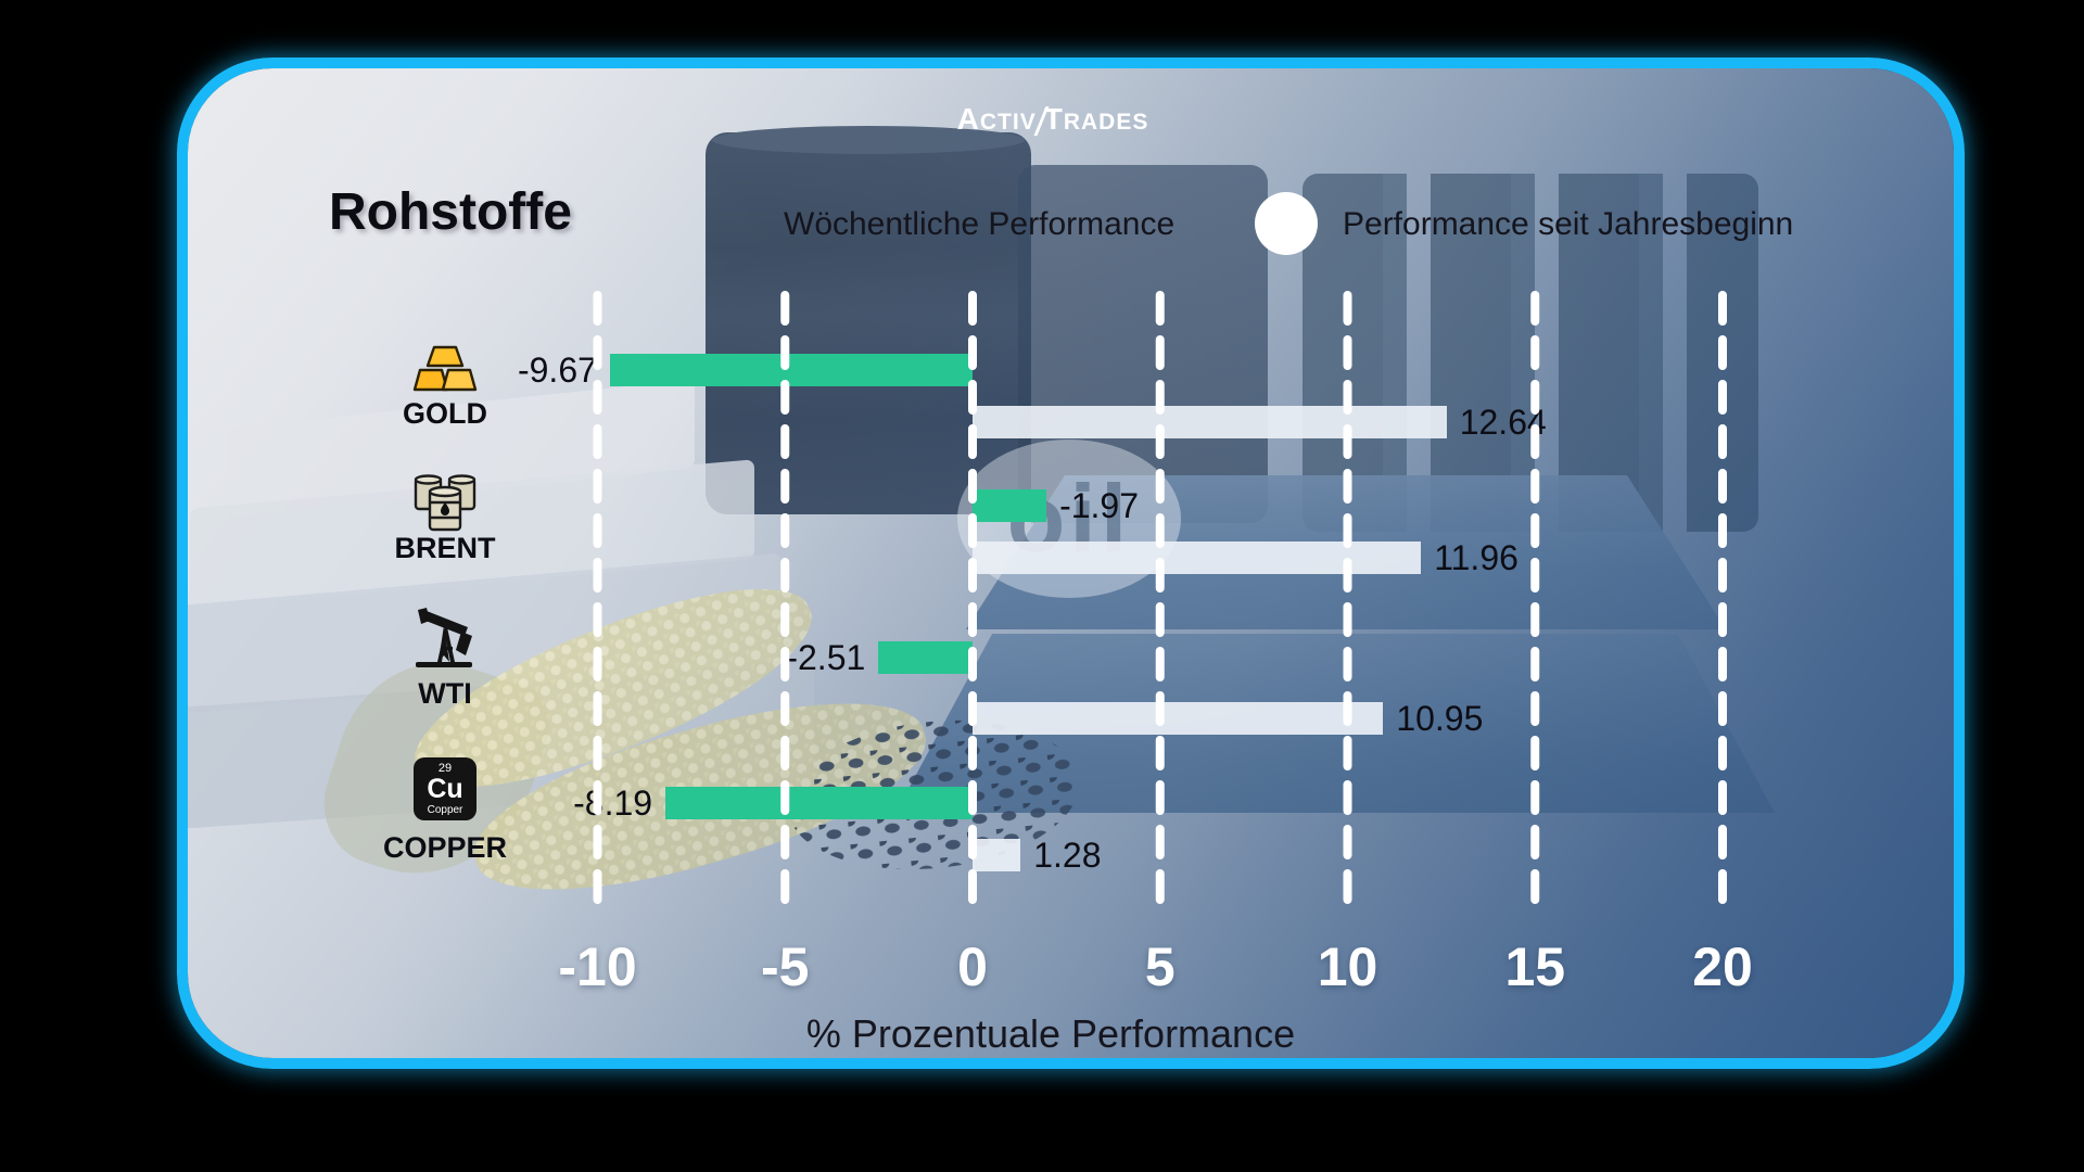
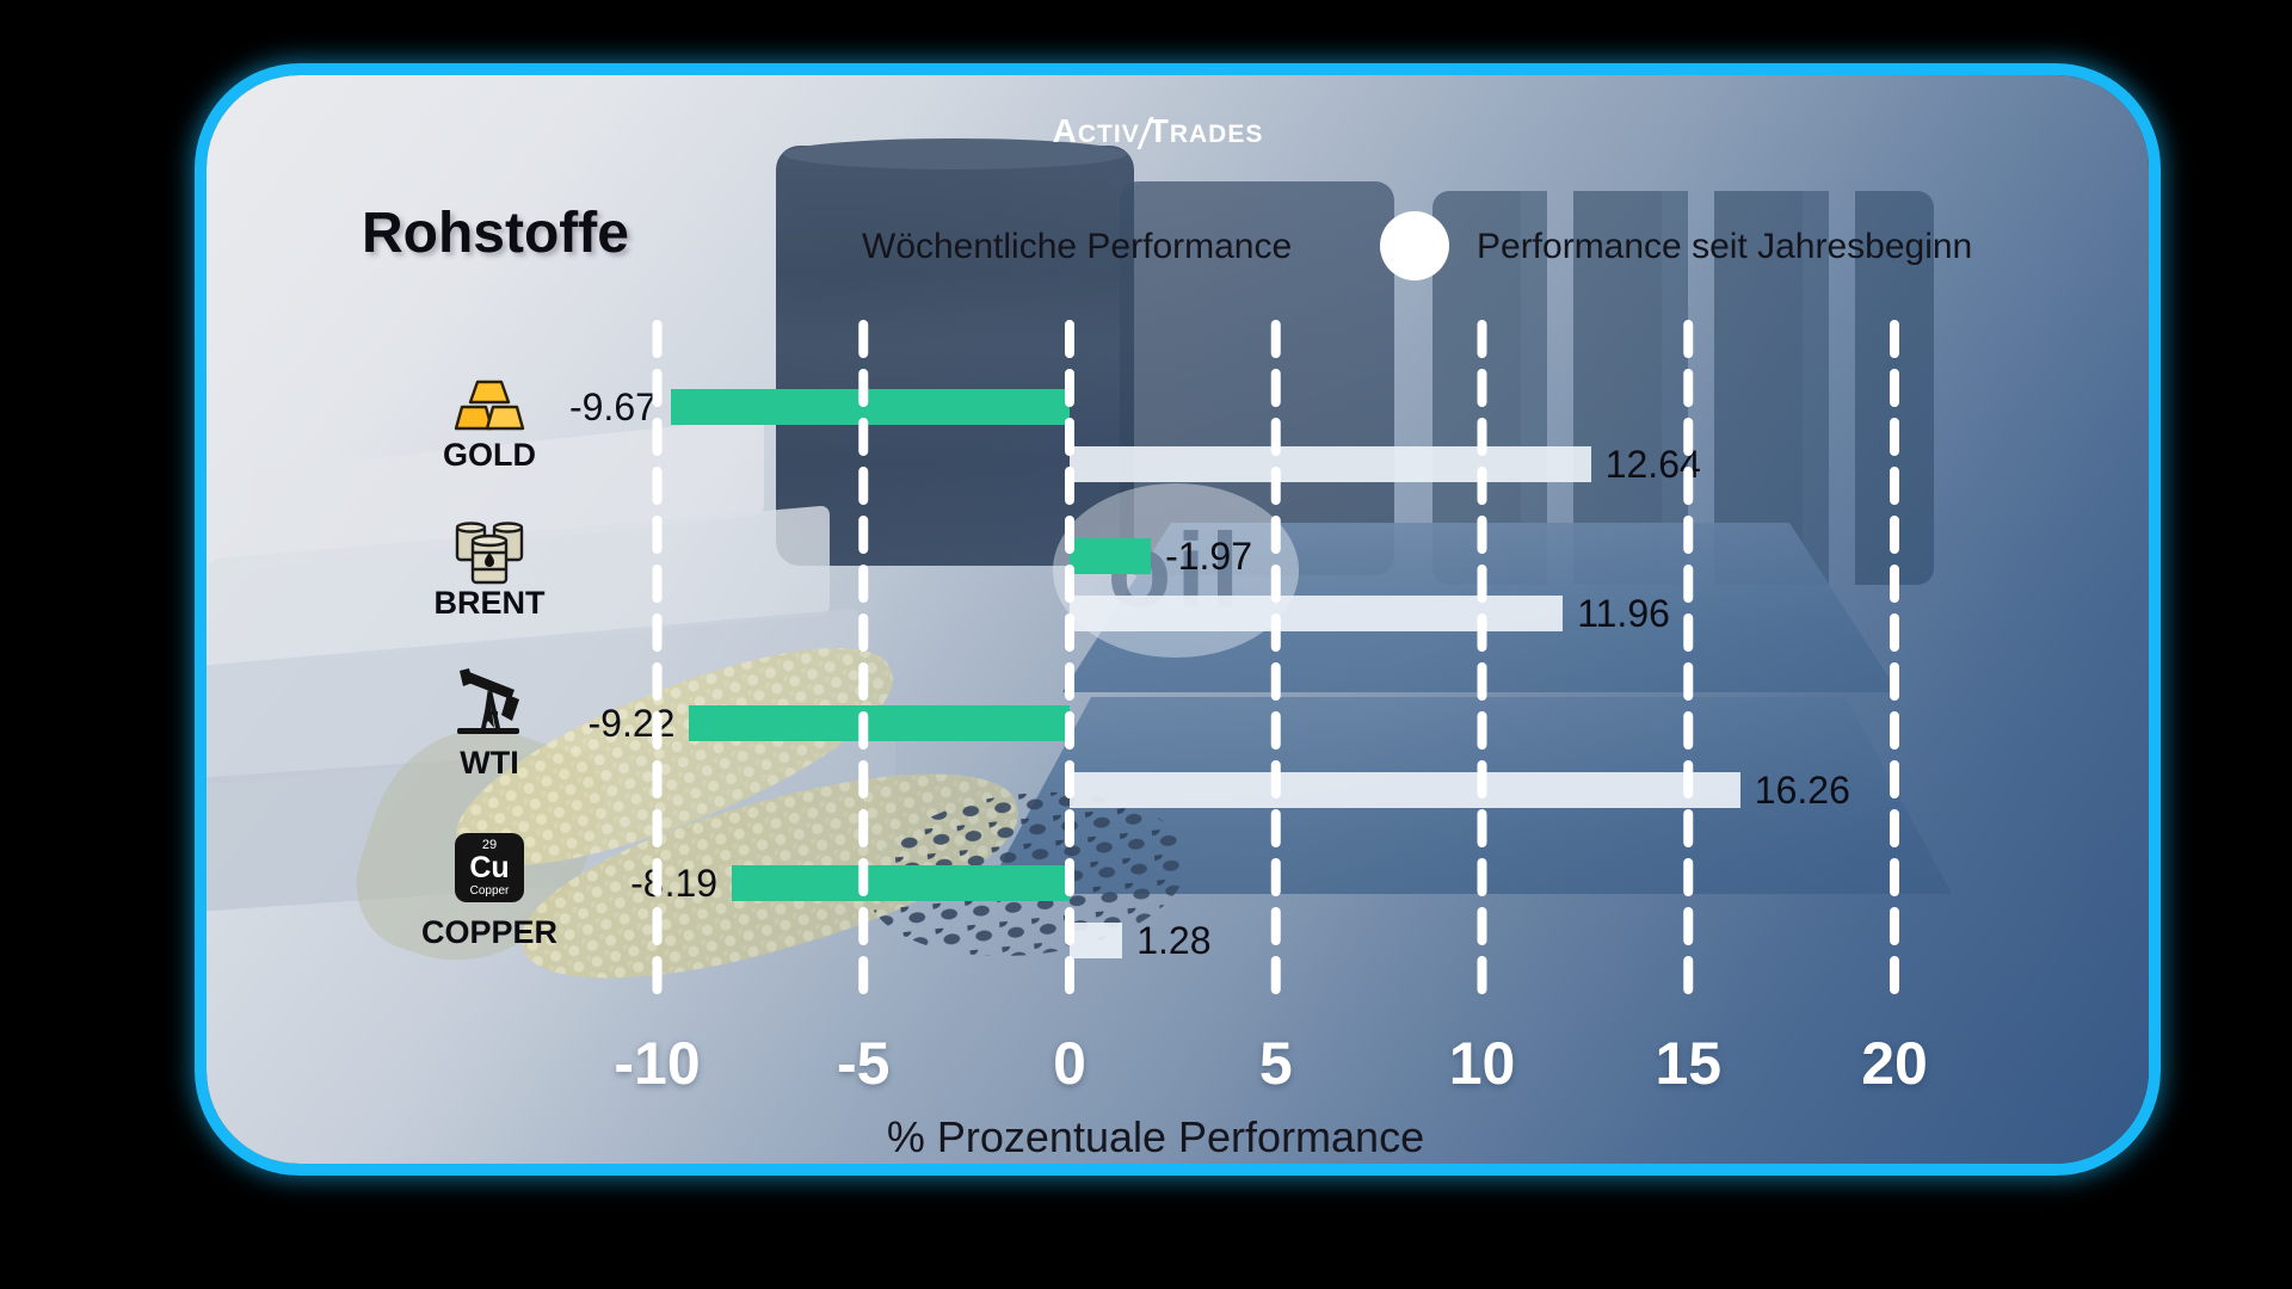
Wöchentliche Performance/WTI: -2.51 -> -9.22
Performance seit Jahresbeginn/WTI: 10.95 -> 16.26
